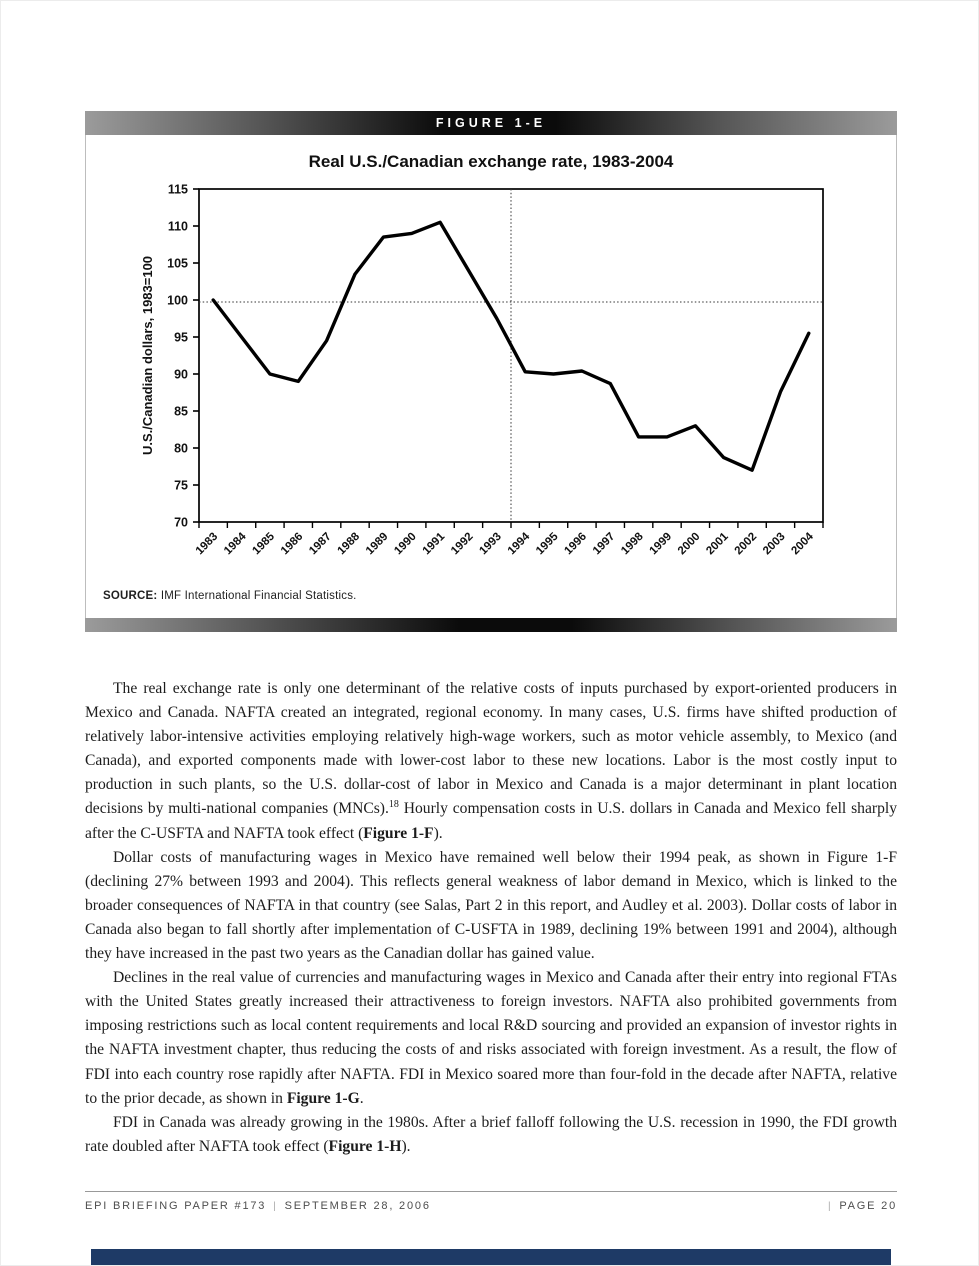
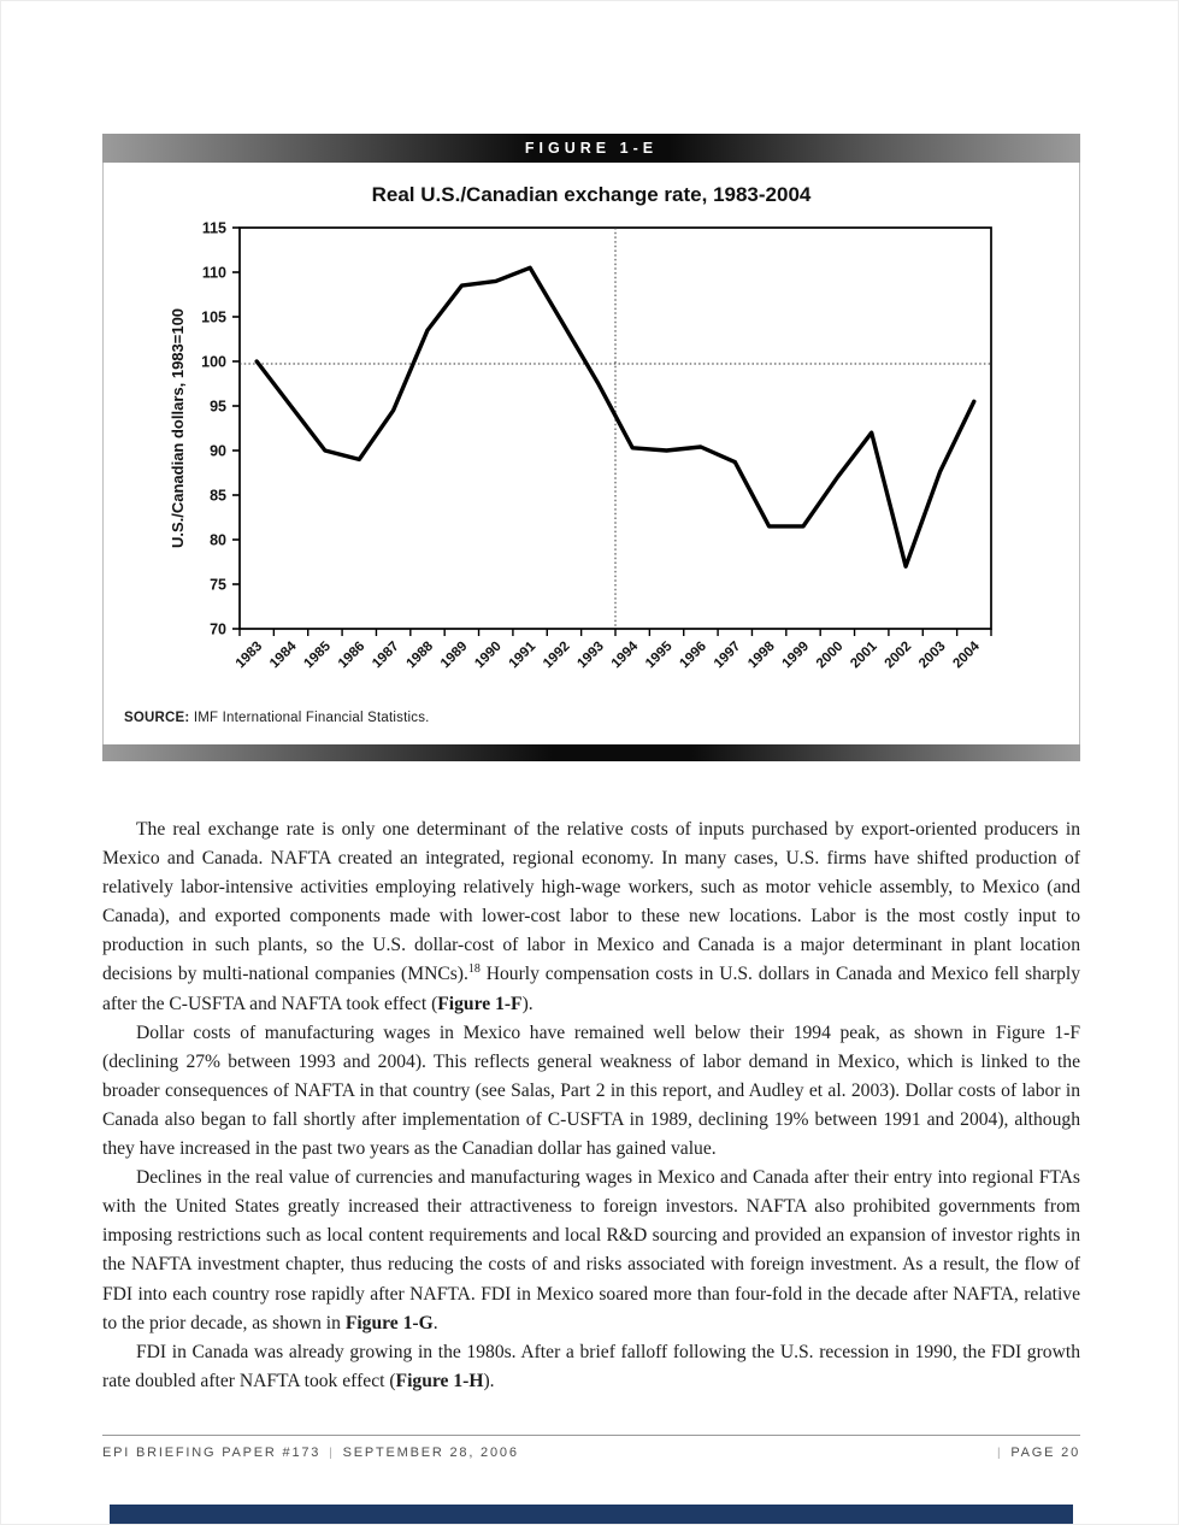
2000: 83 -> 87
2001: 79 -> 92
